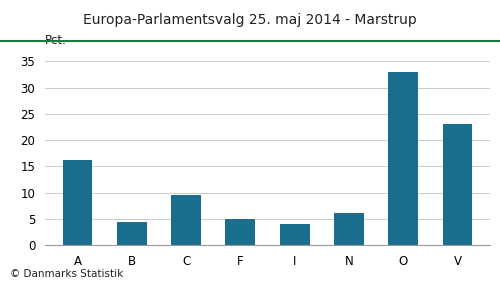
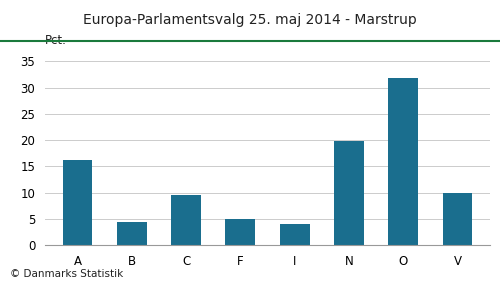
N: 6.1 -> 19.8
O: 33.0 -> 31.8
V: 23.1 -> 10.0
